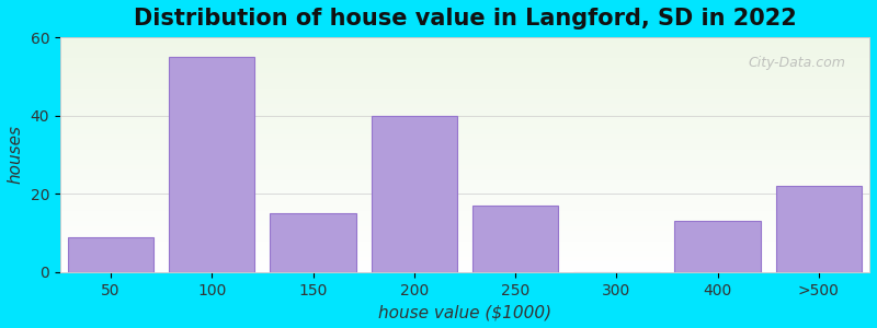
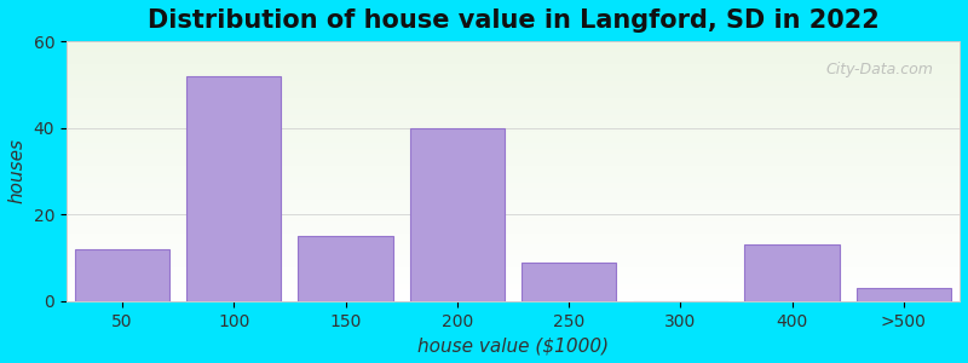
50: 9 -> 12
100: 55 -> 52
250: 17 -> 9
>500: 22 -> 3
